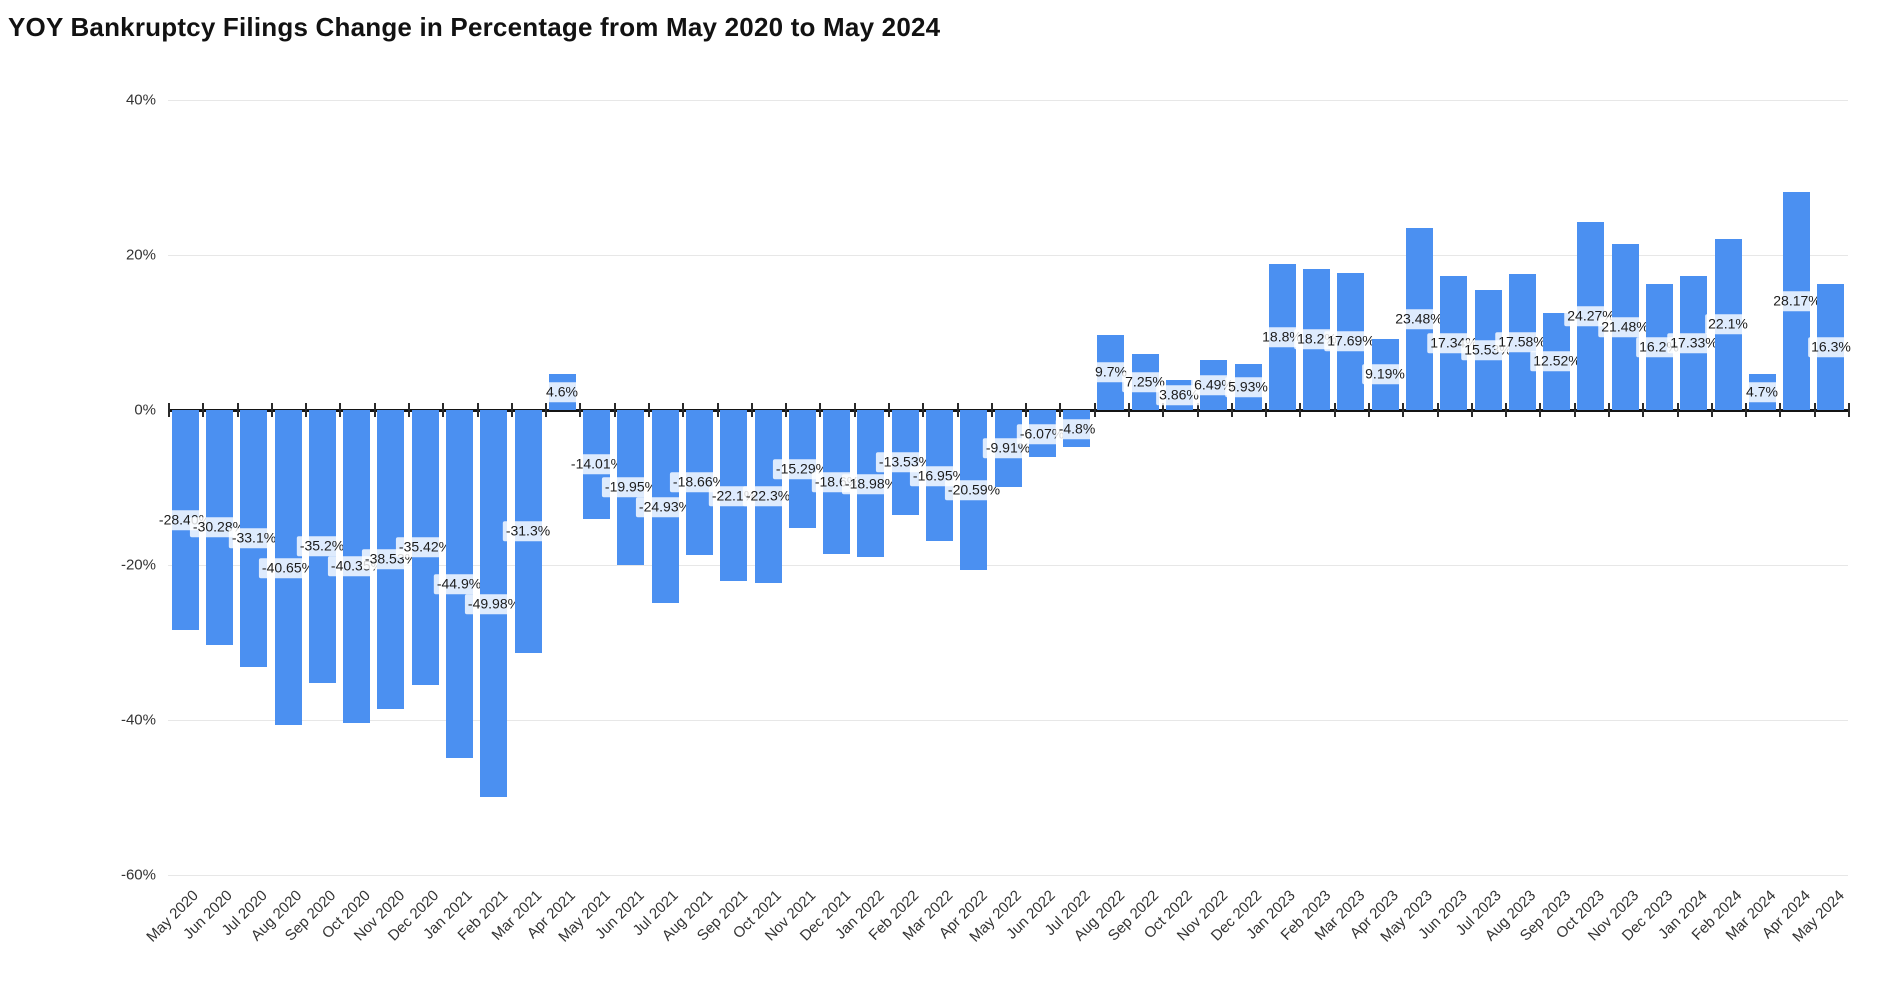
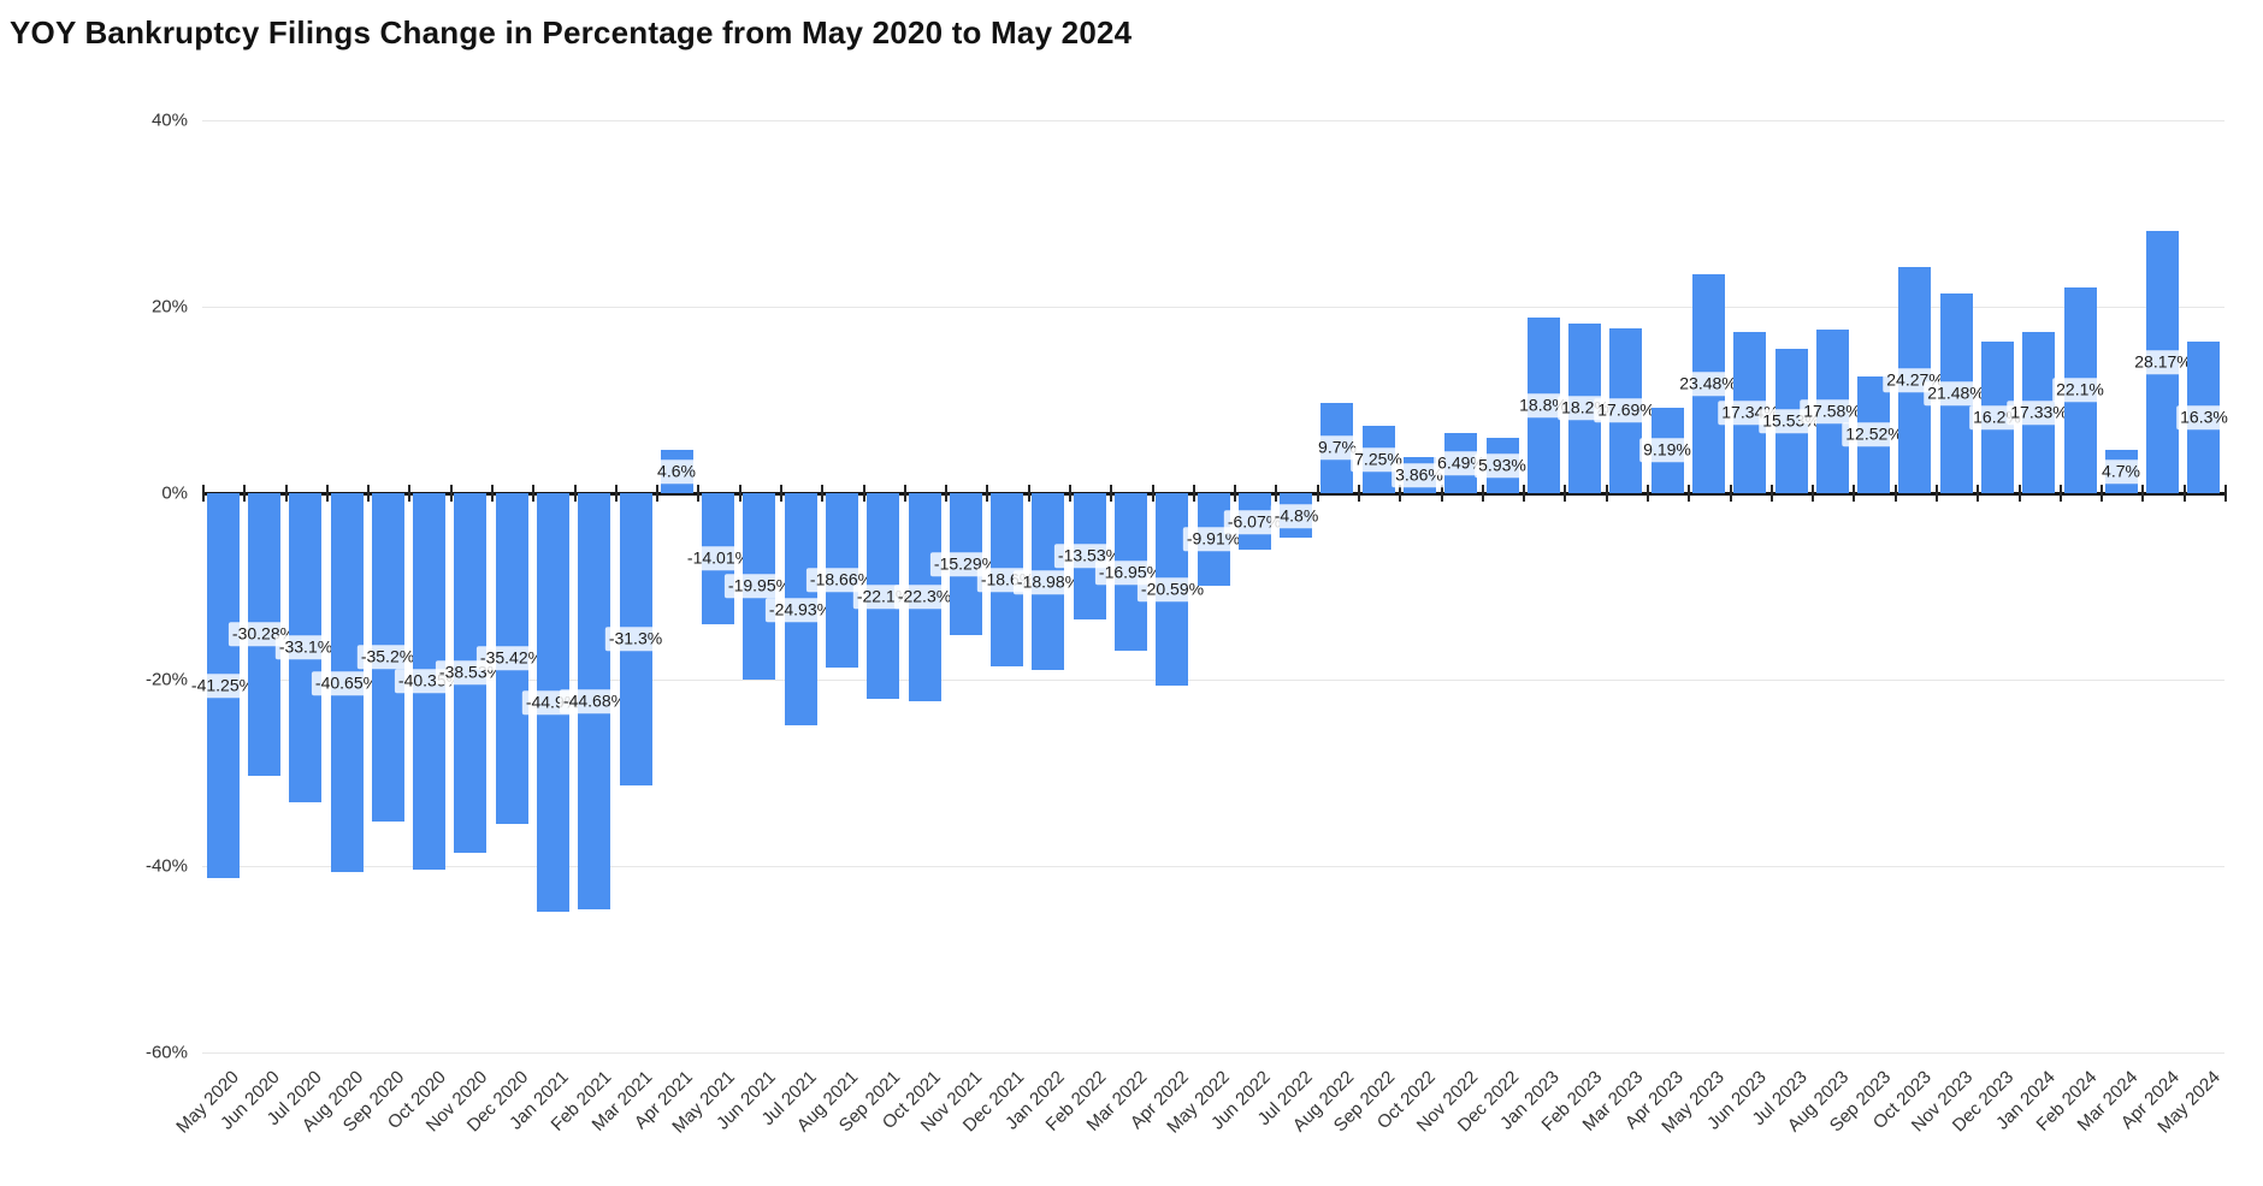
May 2020: -28.40% -> -41.25%
Feb 2021: -49.98% -> -44.68%
